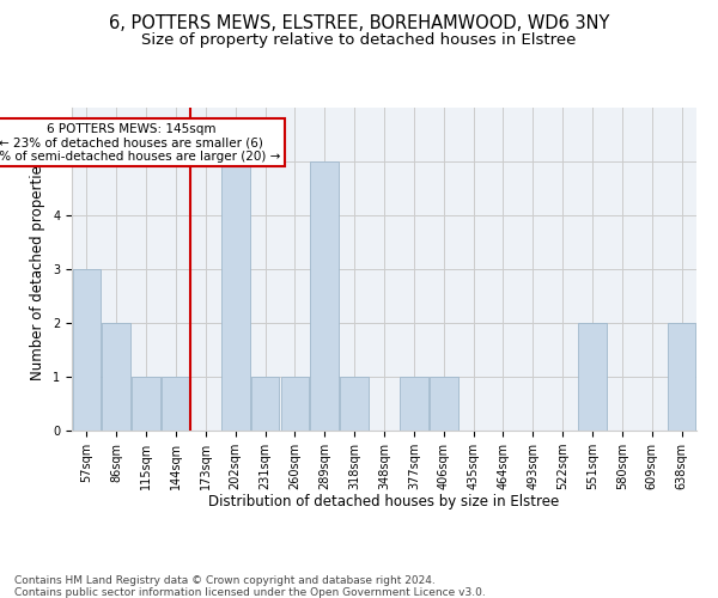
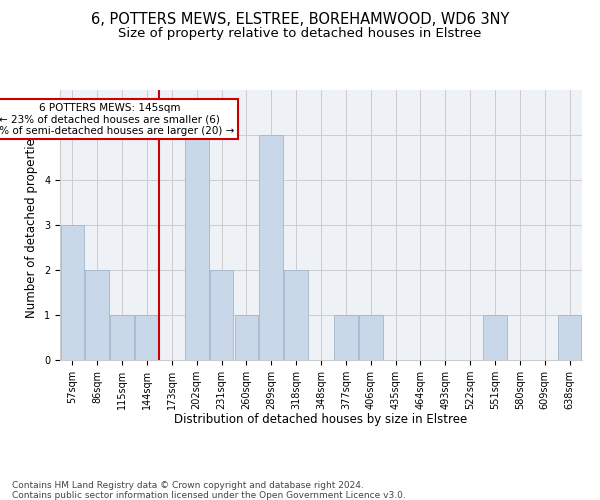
231sqm: 1 -> 2
318sqm: 1 -> 2
551sqm: 2 -> 1
638sqm: 2 -> 1
